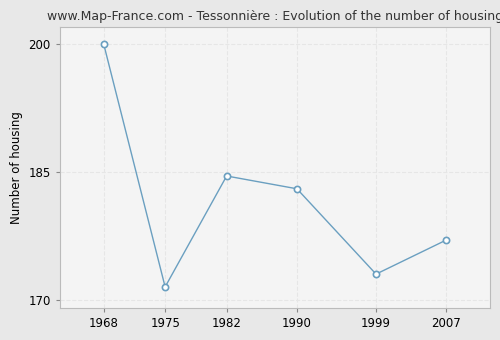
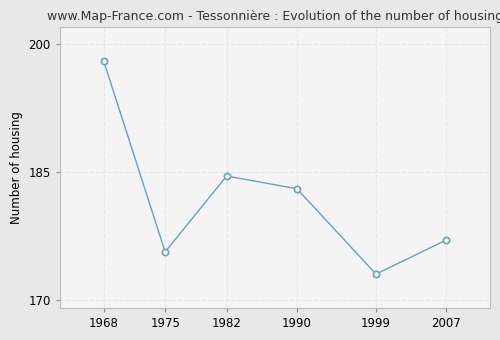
1968: 200.0 -> 198.0
1975: 171.5 -> 175.6
